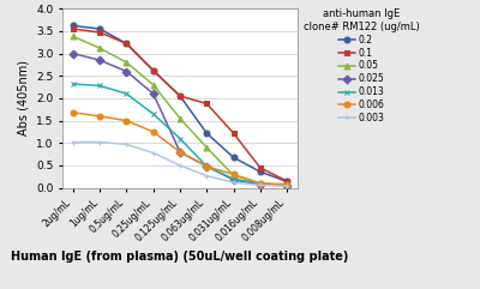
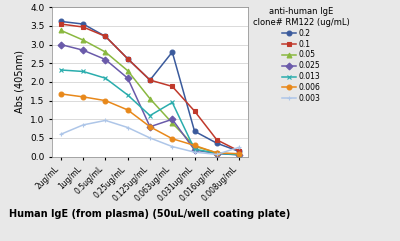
0.003/2ug/mL: 1.02 -> 0.60
0.003/1ug/mL: 1.02 -> 0.85
0.2/0.063ug/mL: 1.22 -> 2.80
0.025/0.063ug/mL: 0.48 -> 1.00
0.013/0.063ug/mL: 0.48 -> 1.45
0.003/0.008ug/mL: 0.04 -> 0.25
